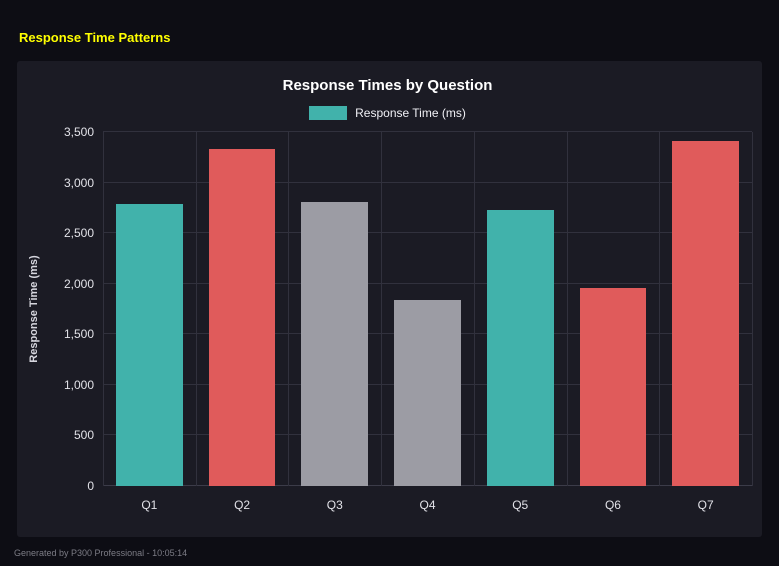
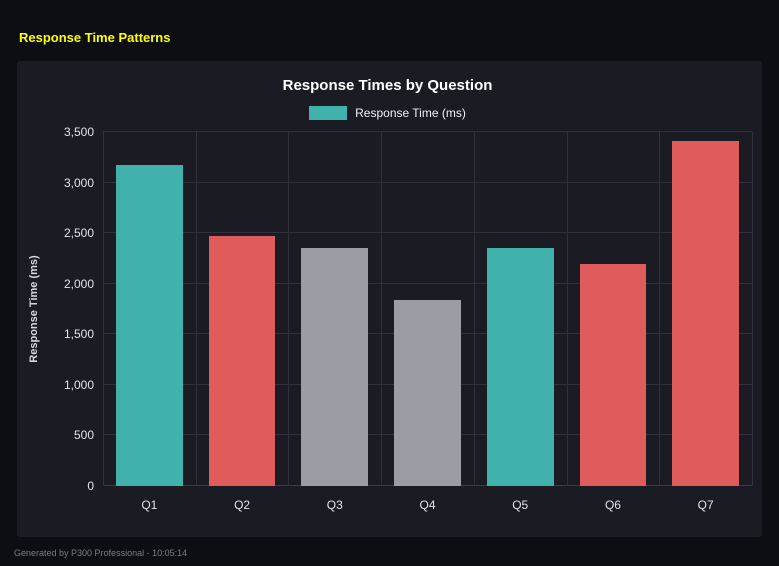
Q1: 2790 -> 3170
Q2: 3330 -> 2470
Q3: 2810 -> 2350
Q5: 2730 -> 2350
Q6: 1960 -> 2200
